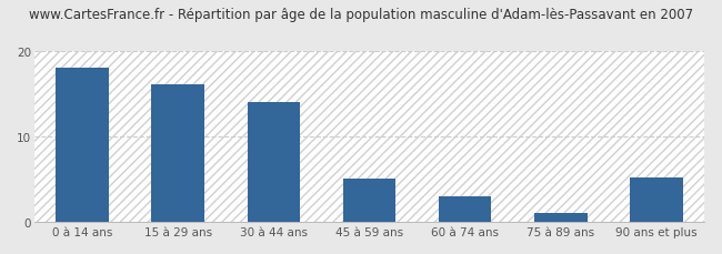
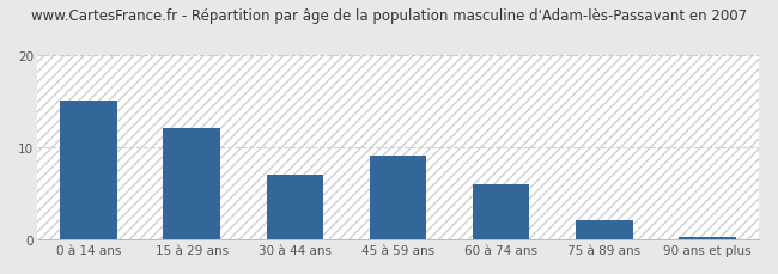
0 à 14 ans: 18.0 -> 15.0
15 à 29 ans: 16.0 -> 12.0
30 à 44 ans: 14.0 -> 7.0
45 à 59 ans: 5.0 -> 9.0
60 à 74 ans: 3.0 -> 6.0
75 à 89 ans: 1.0 -> 2.0
90 ans et plus: 5.2 -> 0.2
